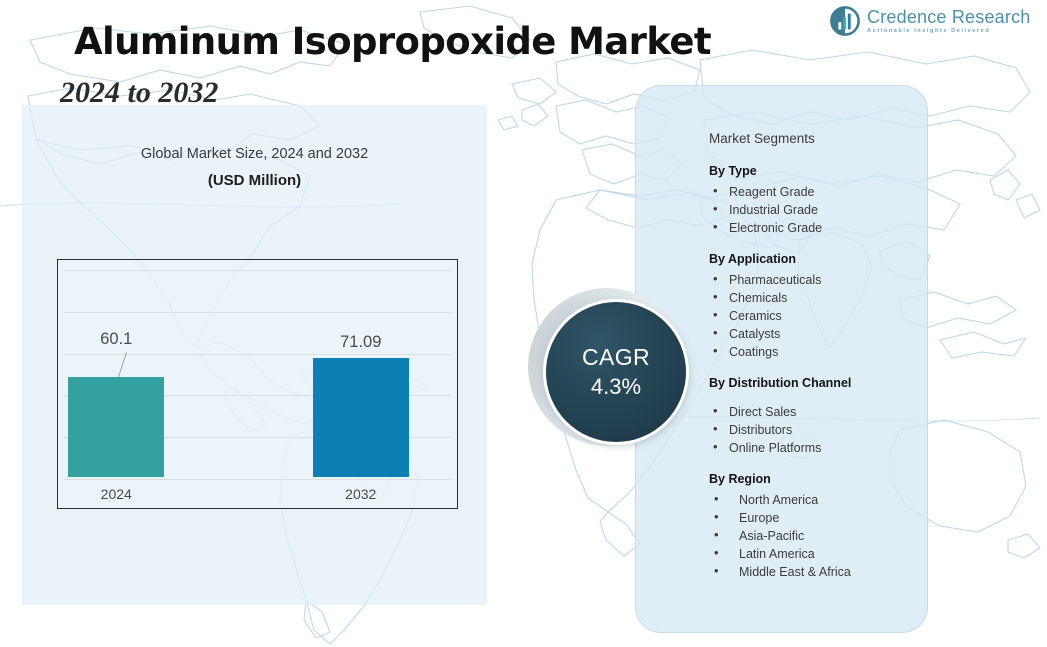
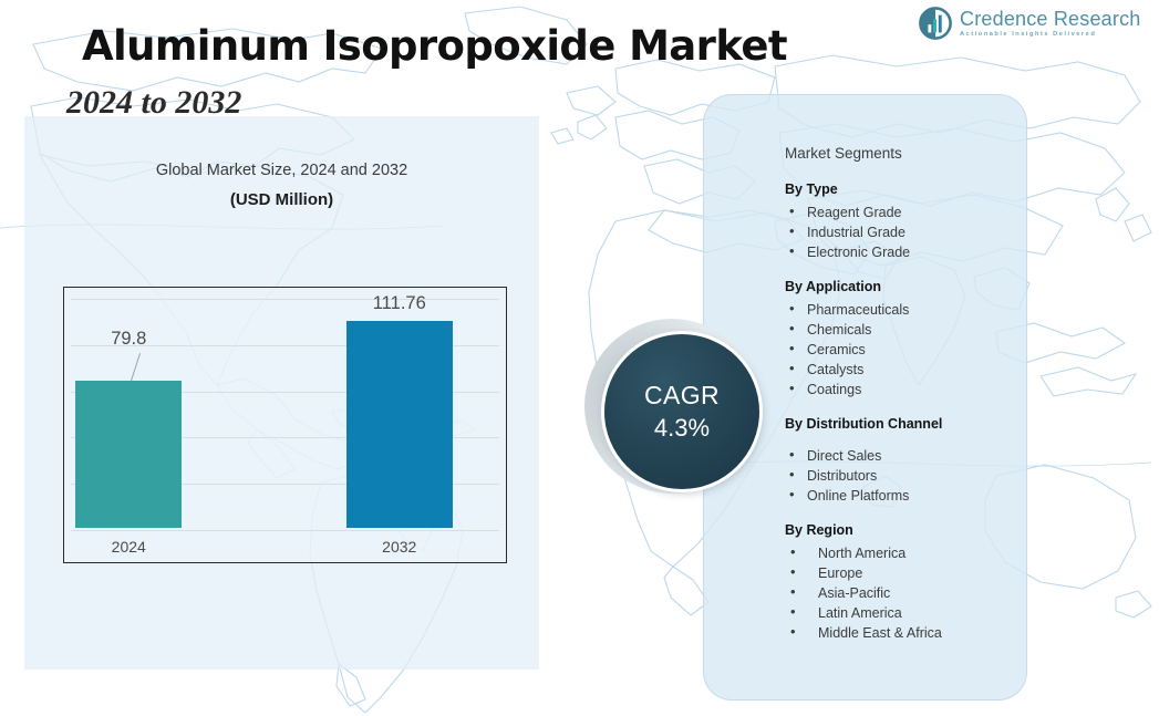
2024: 60.1 -> 79.8
2032: 71.09 -> 111.76
